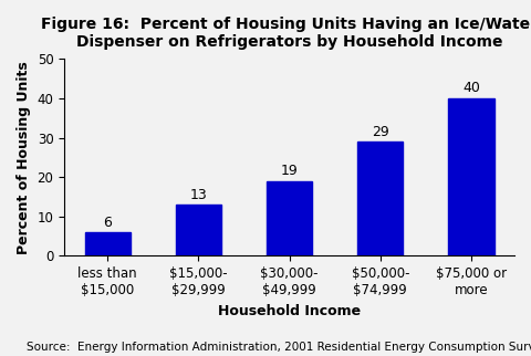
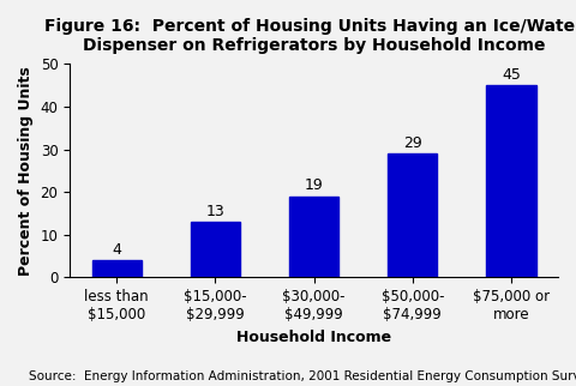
less than $15,000: 6 -> 4
$75,000 or more: 40 -> 45
